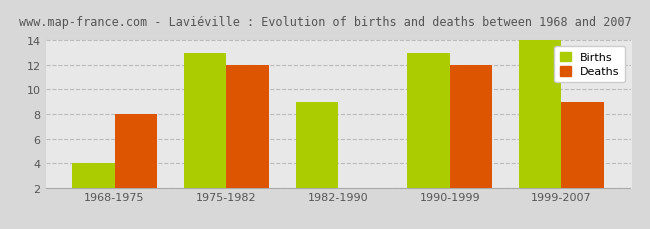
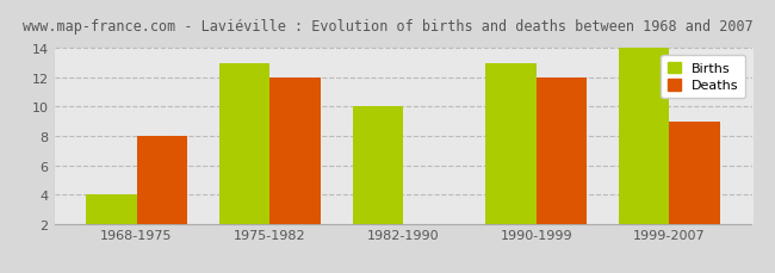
Births/1982-1990: 9 -> 10
